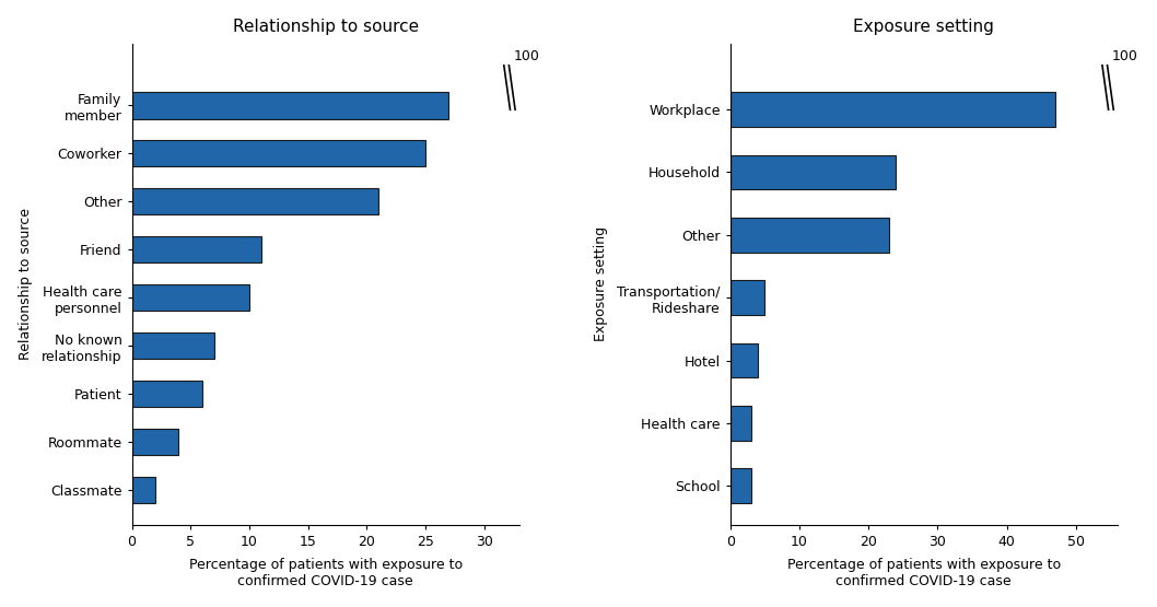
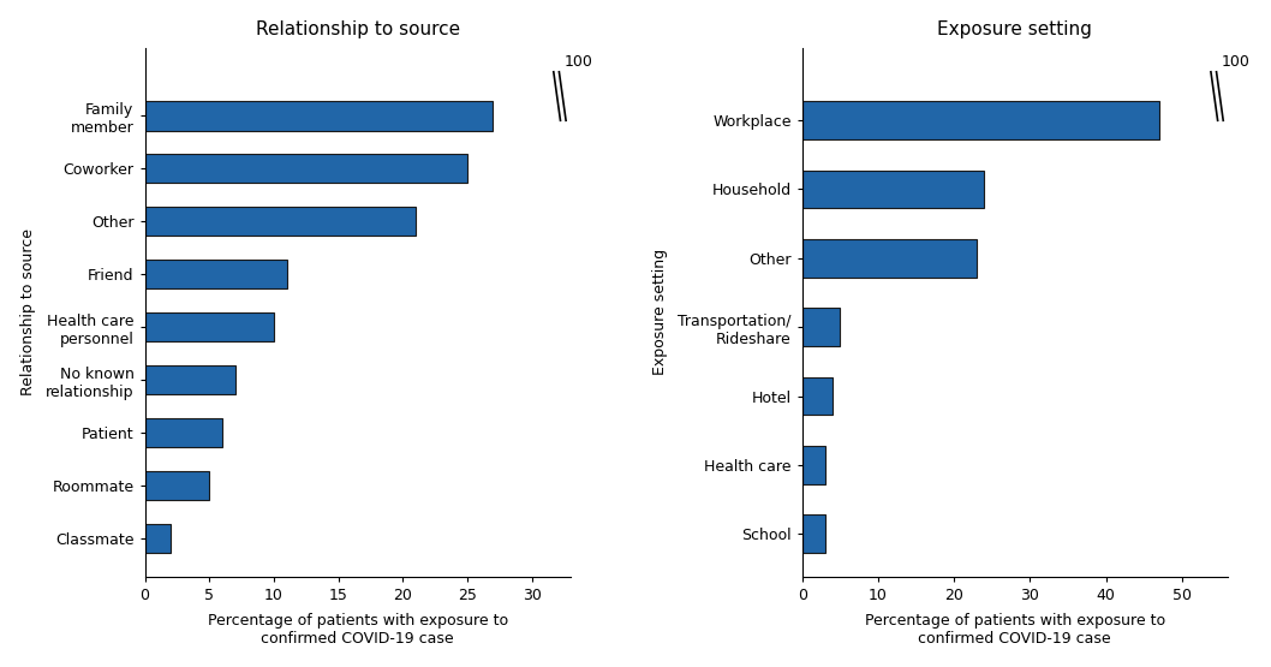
Relationship to source/Roommate: 4 -> 5
